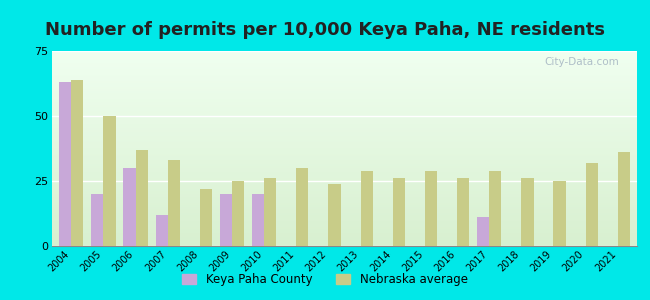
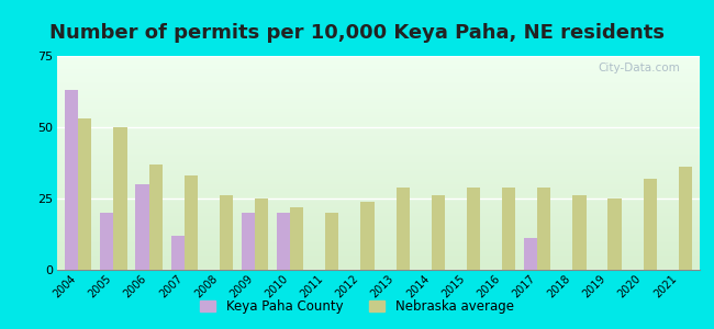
Nebraska average/2004: 64 -> 53
Nebraska average/2008: 22 -> 26
Nebraska average/2010: 26 -> 22
Nebraska average/2011: 30 -> 20
Nebraska average/2016: 26 -> 29
